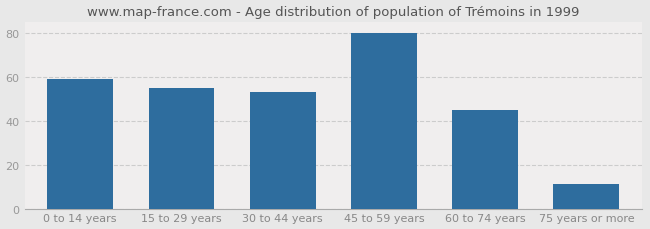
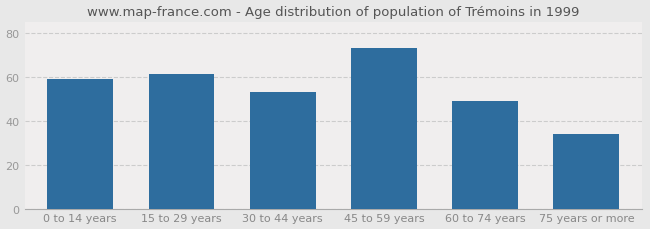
15 to 29 years: 55 -> 61
45 to 59 years: 80 -> 73
60 to 74 years: 45 -> 49
75 years or more: 11 -> 34
